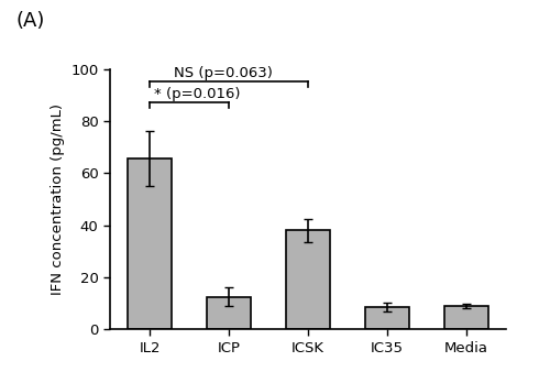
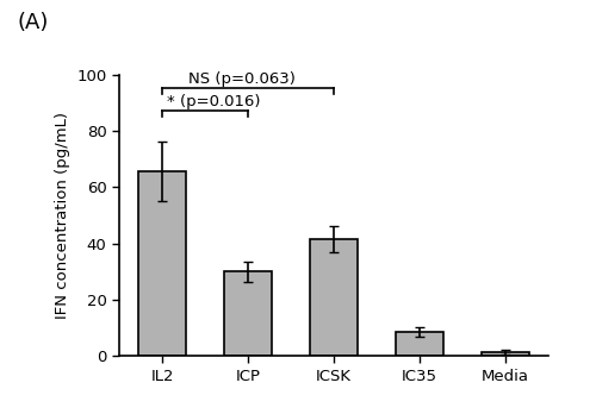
ICP: 12.5 -> 30.0
ICSK: 38.0 -> 41.5
Media: 9.0 -> 1.5
